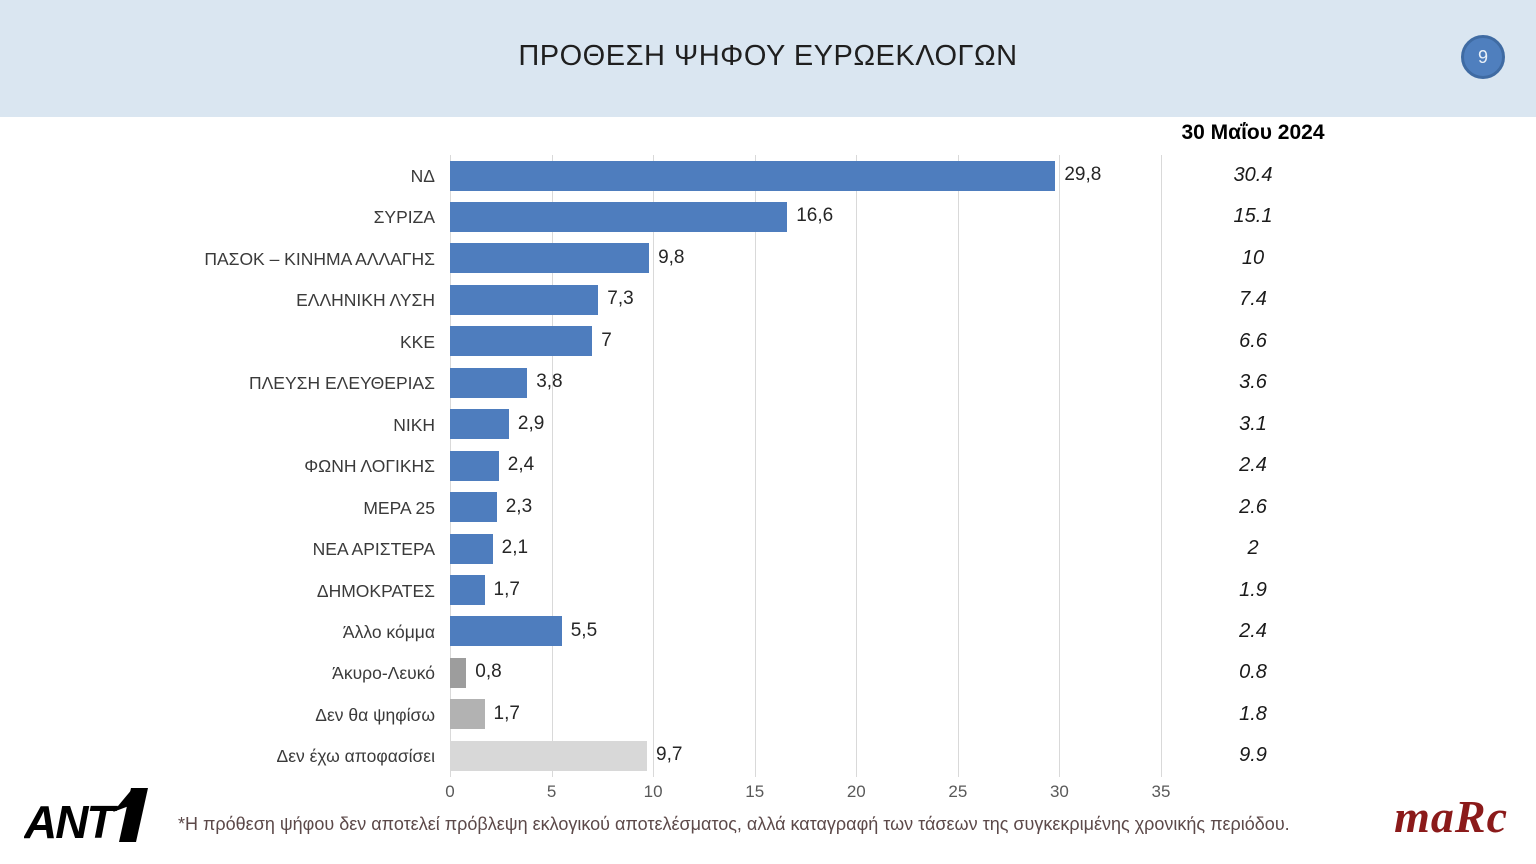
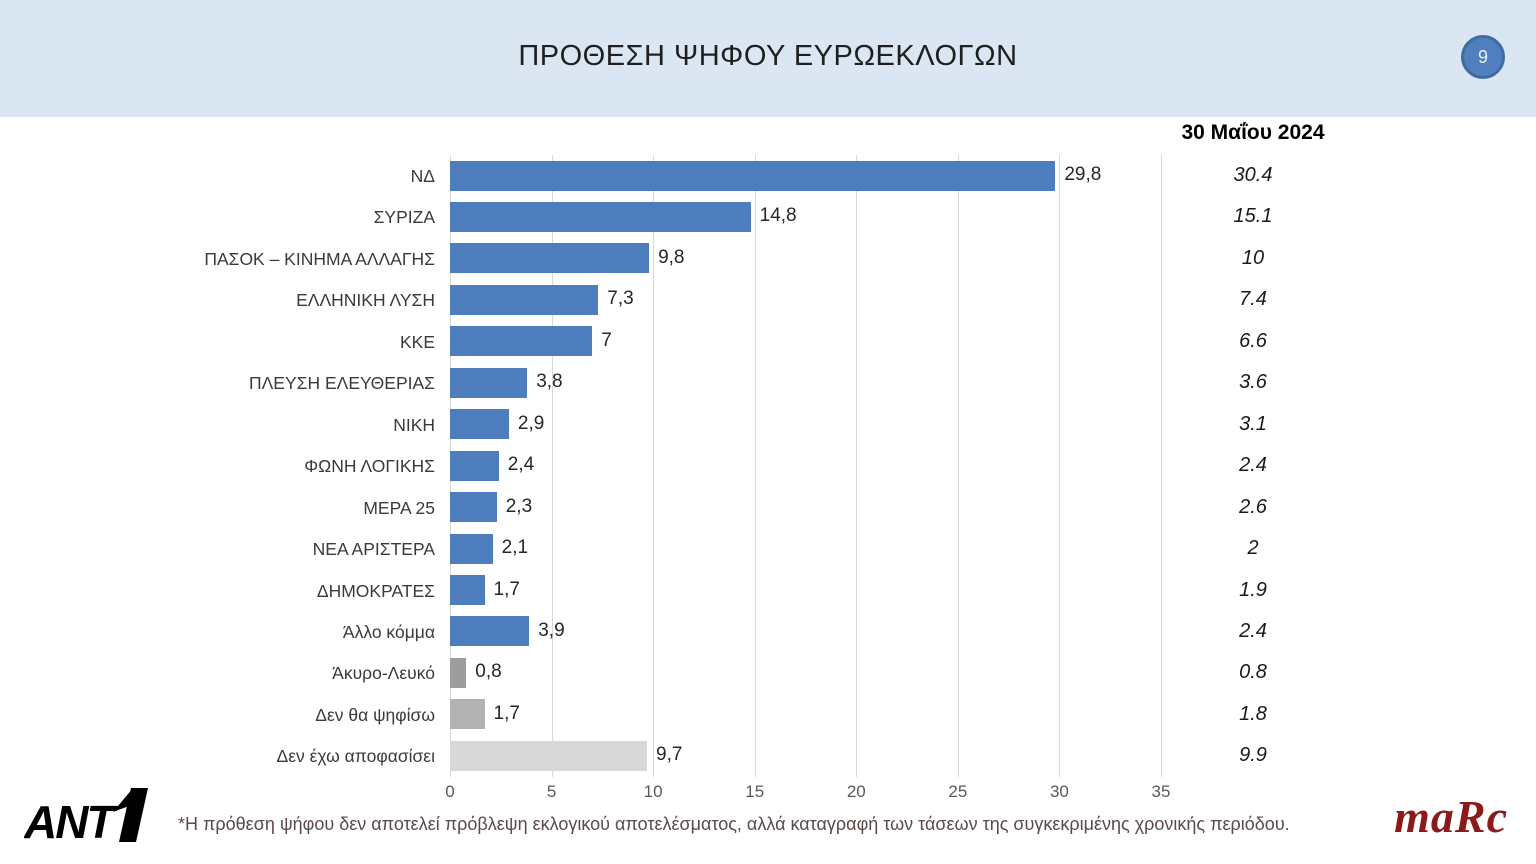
ΣΥΡΙΖΑ: 16,6 -> 14,8
Άλλο κόμμα: 5,5 -> 3,9
